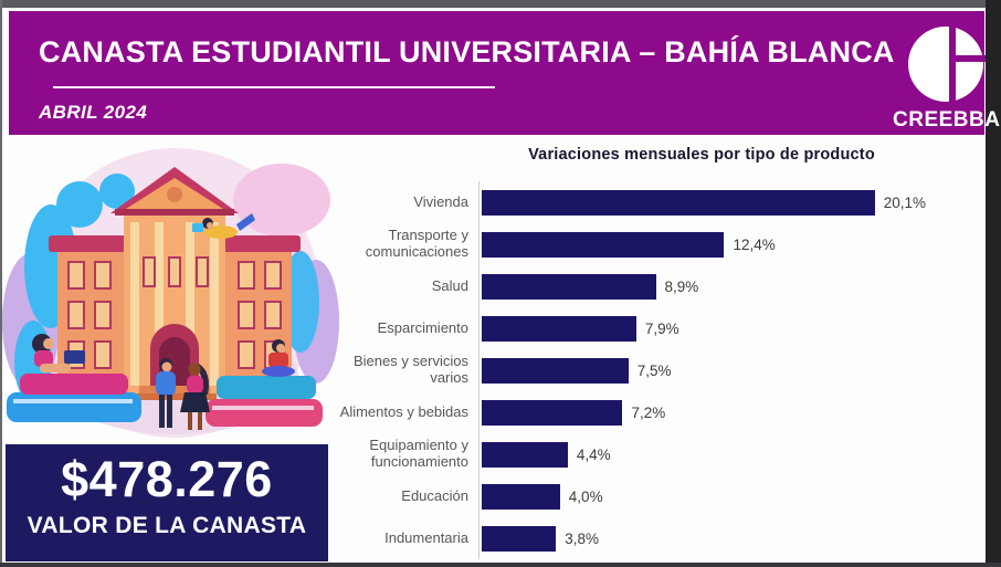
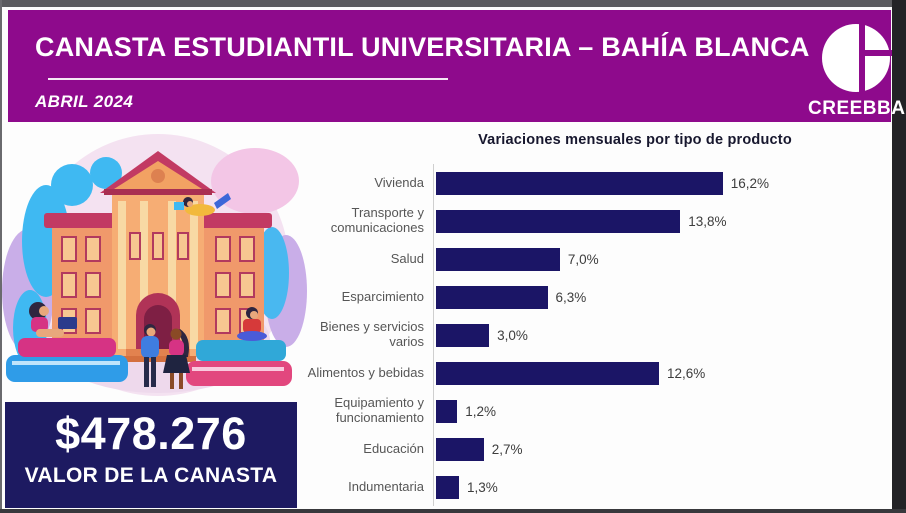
Vivienda: 20,1% -> 16,2%
Transporte y comunicaciones: 12,4% -> 13,8%
Salud: 8,9% -> 7,0%
Esparcimiento: 7,9% -> 6,3%
Bienes y servicios varios: 7,5% -> 3,0%
Alimentos y bebidas: 7,2% -> 12,6%
Equipamiento y funcionamiento: 4,4% -> 1,2%
Educación: 4,0% -> 2,7%
Indumentaria: 3,8% -> 1,3%
